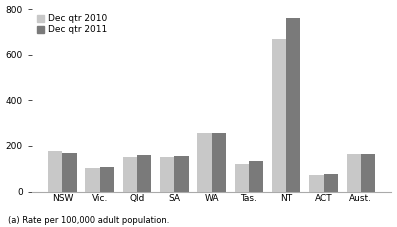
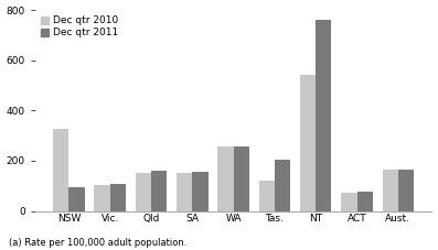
Dec qtr 2010/NSW: 178 -> 325
Dec qtr 2011/NSW: 168 -> 95
Dec qtr 2011/Tas.: 132 -> 205
Dec qtr 2010/NT: 670 -> 540
